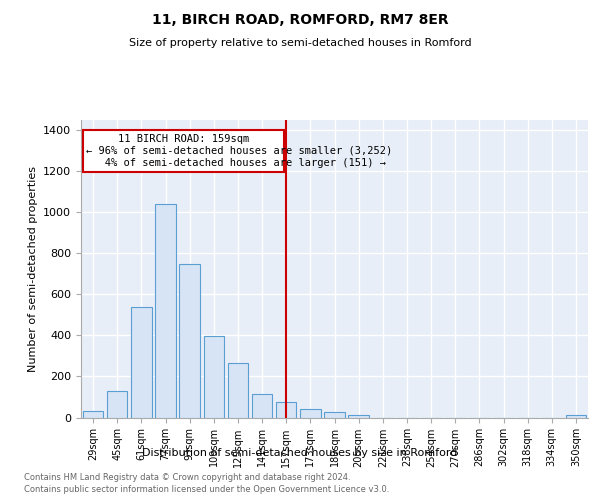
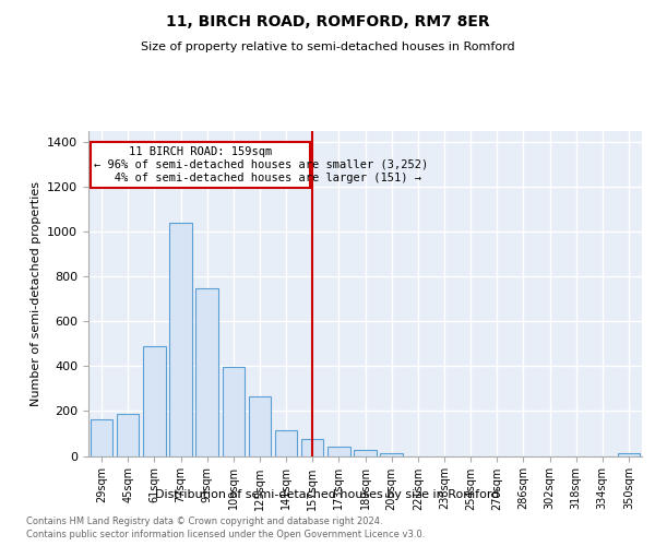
29sqm: 30 -> 165
45sqm: 130 -> 190
61sqm: 540 -> 490
